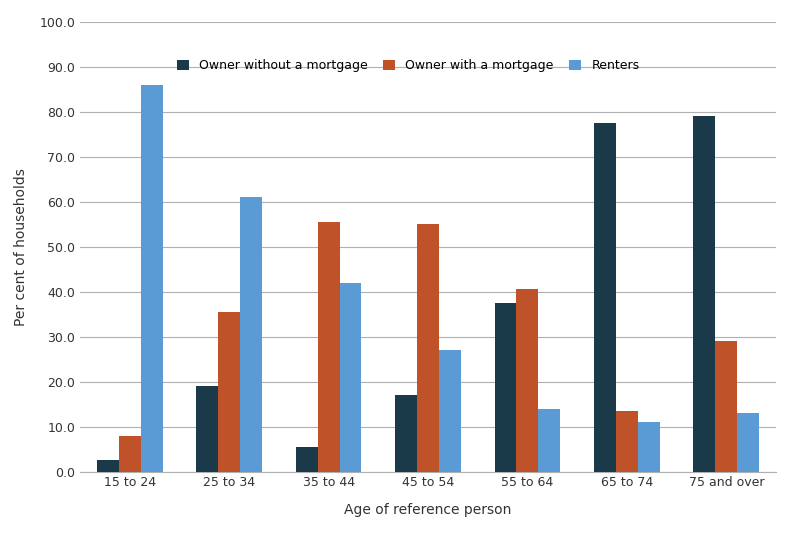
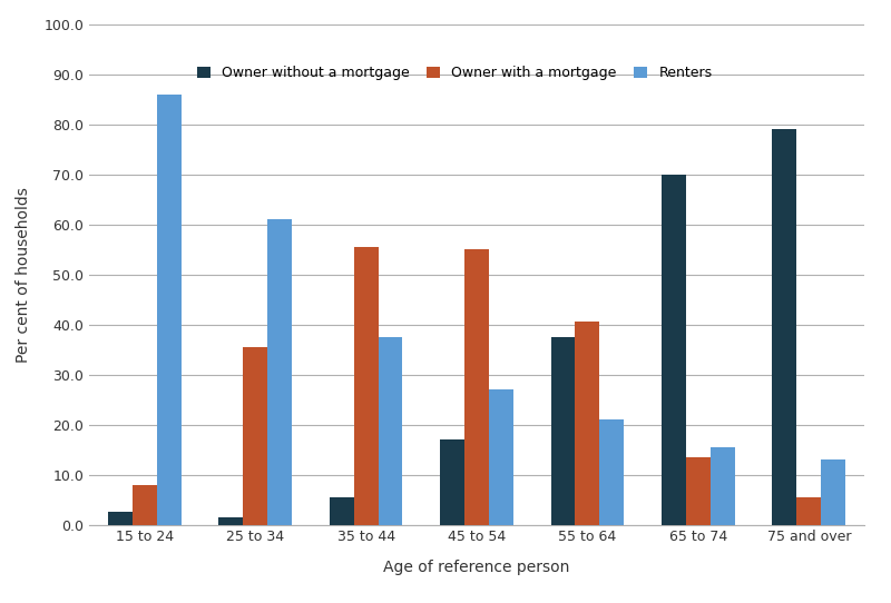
Owner without a mortgage/25 to 34: 19.0 -> 1.5
Renters/35 to 44: 42.0 -> 37.5
Renters/55 to 64: 14.0 -> 21.0
Owner without a mortgage/65 to 74: 77.5 -> 70.0
Renters/65 to 74: 11.0 -> 15.5
Owner with a mortgage/75 and over: 29.0 -> 5.5
